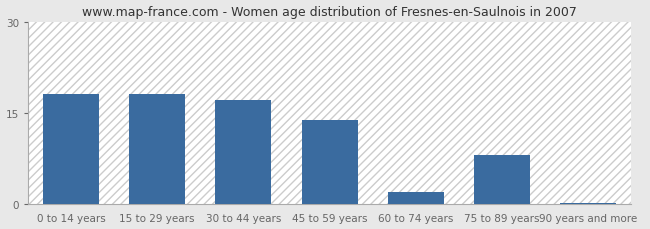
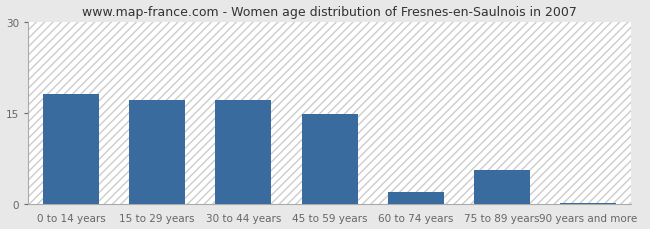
15 to 29 years: 18.0 -> 17.0
45 to 59 years: 13.8 -> 14.8
75 to 89 years: 8.0 -> 5.5
